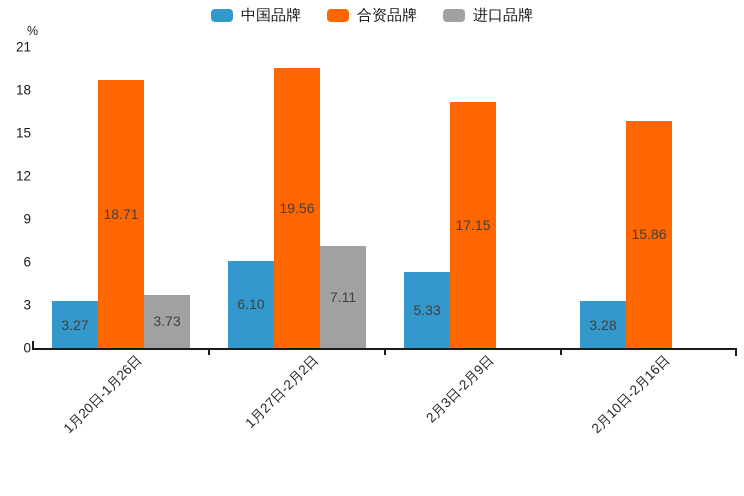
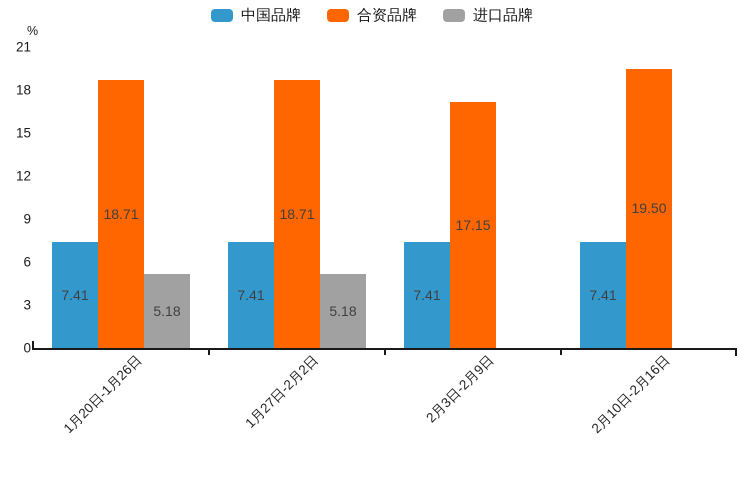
中国品牌/1月20日-1月26日: 3.27 -> 7.41
进口品牌/1月20日-1月26日: 3.73 -> 5.18
中国品牌/1月27日-2月2日: 6.10 -> 7.41
合资品牌/1月27日-2月2日: 19.56 -> 18.71
进口品牌/1月27日-2月2日: 7.11 -> 5.18
中国品牌/2月3日-2月9日: 5.33 -> 7.41
中国品牌/2月10日-2月16日: 3.28 -> 7.41
合资品牌/2月10日-2月16日: 15.86 -> 19.50
